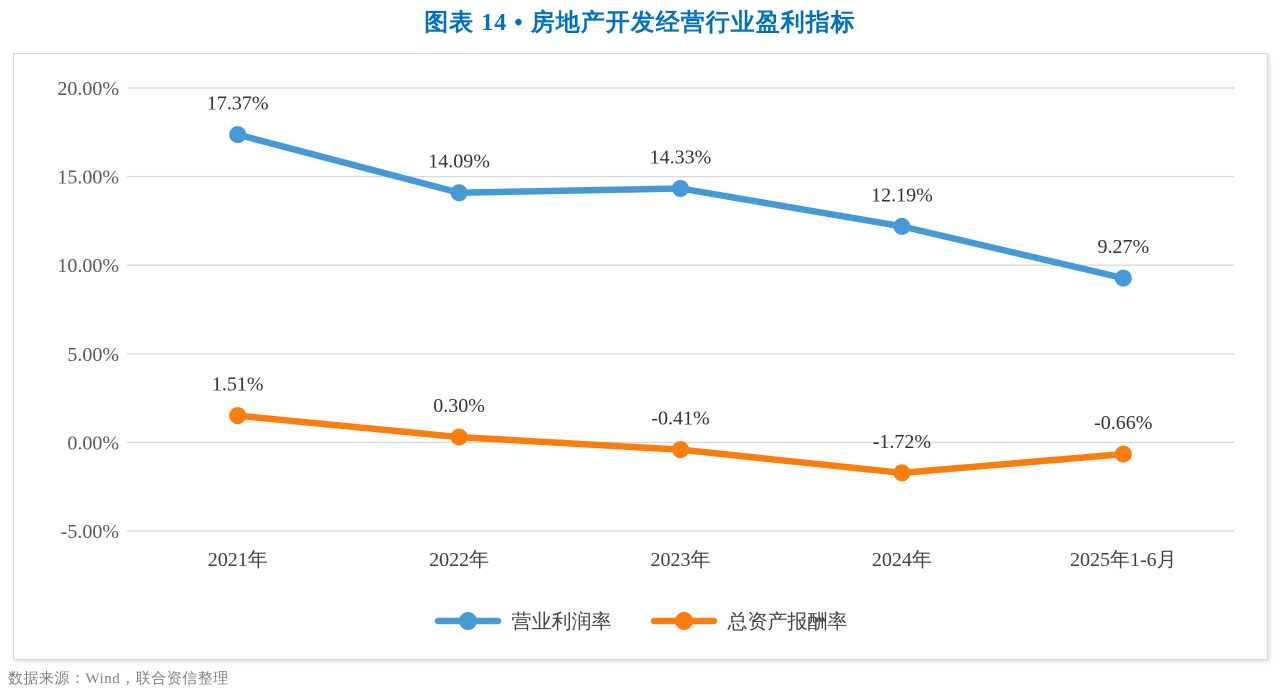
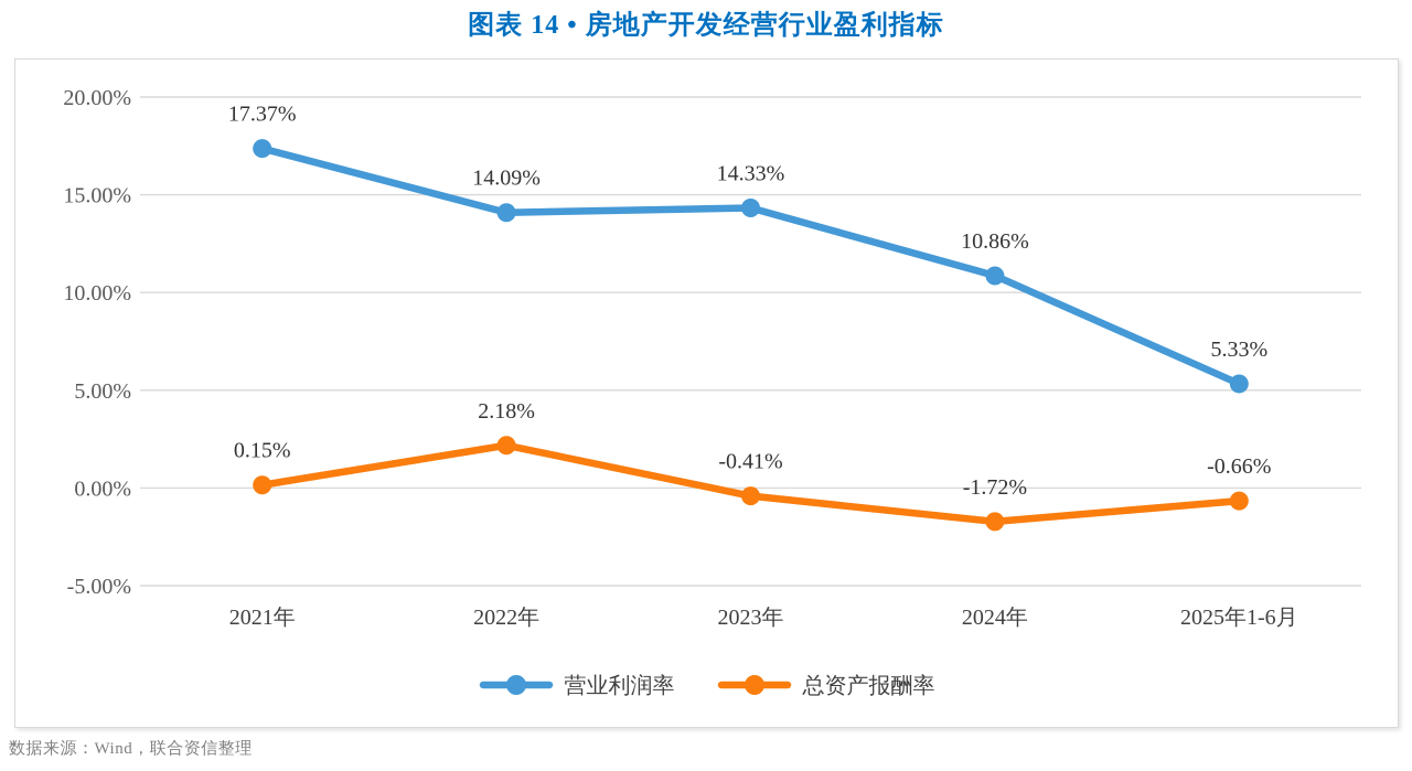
总资产报酬率/2021年: 1.51% -> 0.15%
总资产报酬率/2022年: 0.30% -> 2.18%
营业利润率/2024年: 12.19% -> 10.86%
营业利润率/2025年1-6月: 9.27% -> 5.33%
